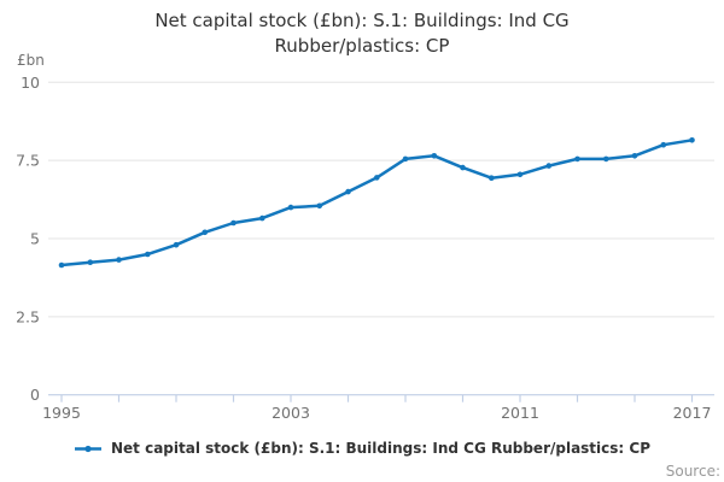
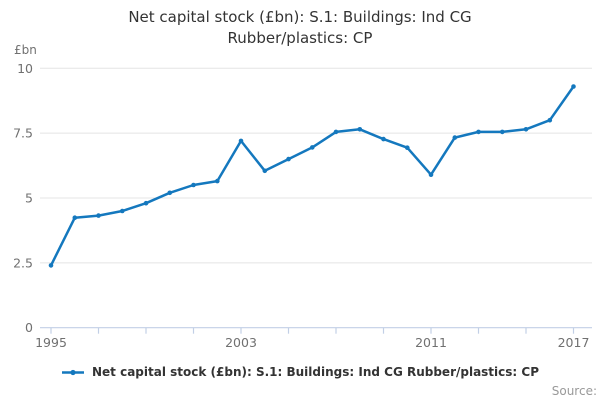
1995: 4.2 -> 2.4
2003: 6.0 -> 7.2
2011: 7.0 -> 5.9
2017: 8.2 -> 9.3
